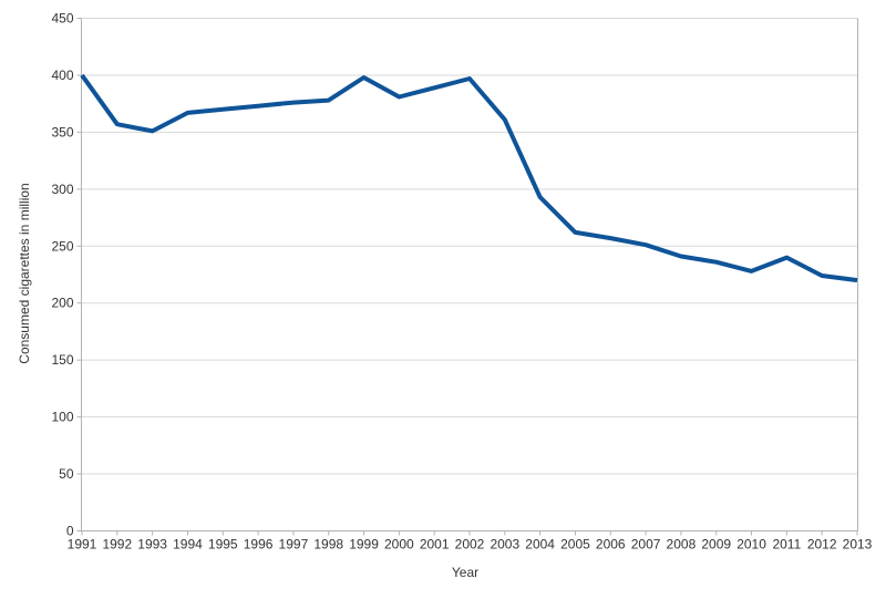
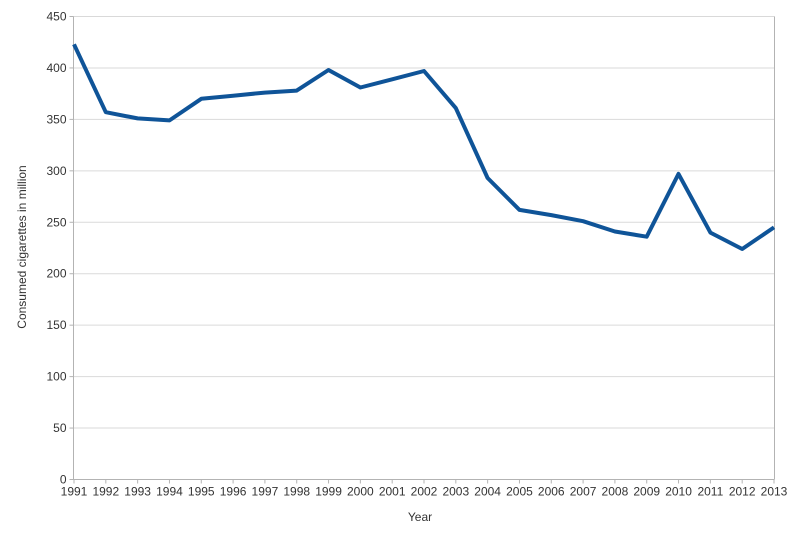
1991: 400 -> 423
1994: 367 -> 349
2010: 228 -> 297
2013: 220 -> 245
